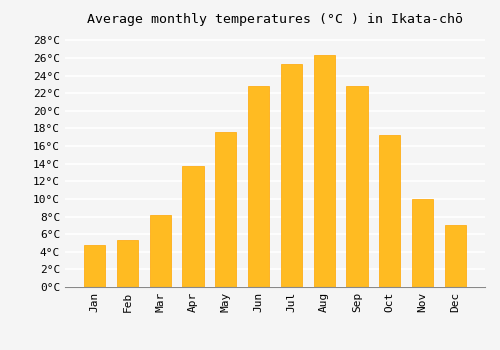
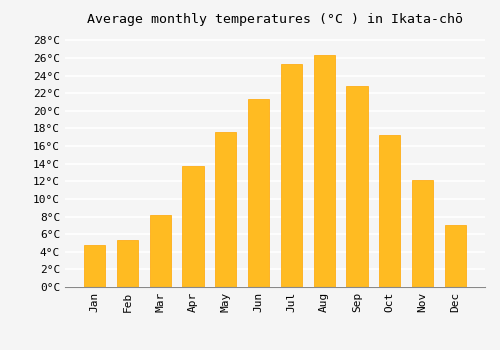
Jun: 22.8°C -> 21.3°C
Nov: 10.0°C -> 12.1°C
